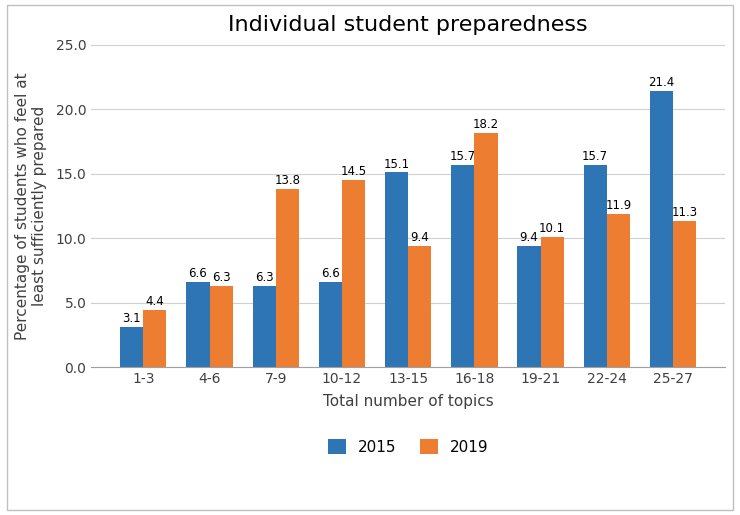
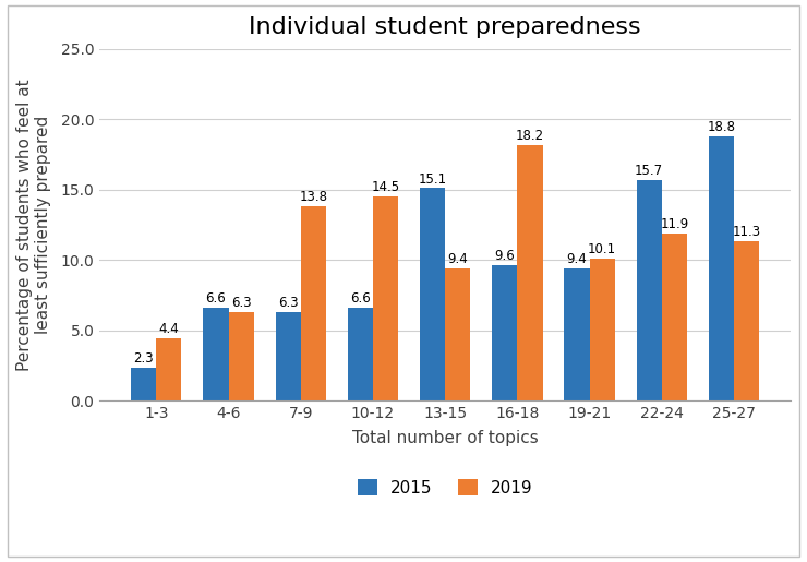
2015/1-3: 3.1 -> 2.3
2015/16-18: 15.7 -> 9.6
2015/25-27: 21.4 -> 18.8
